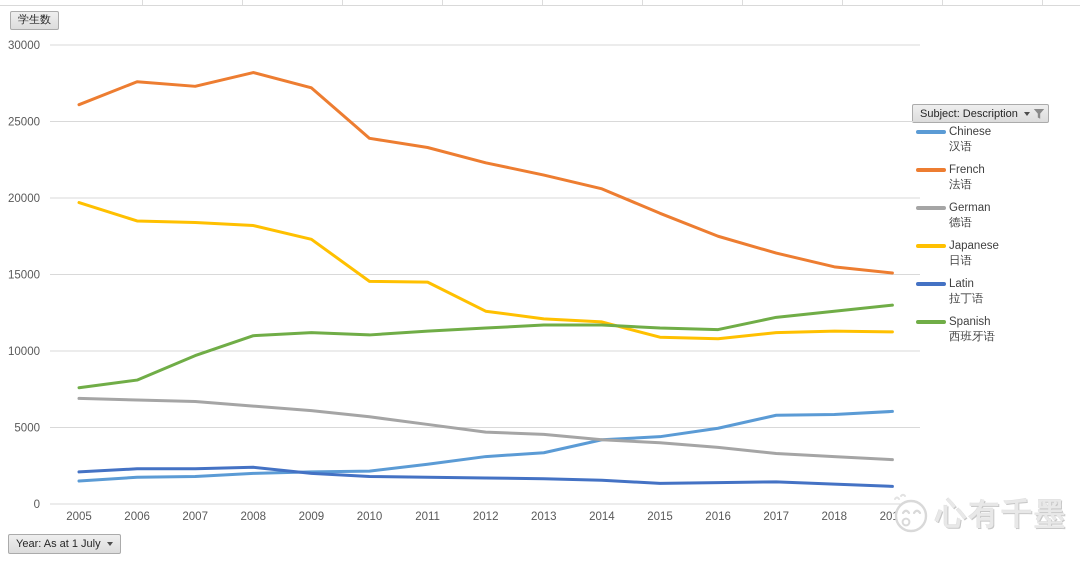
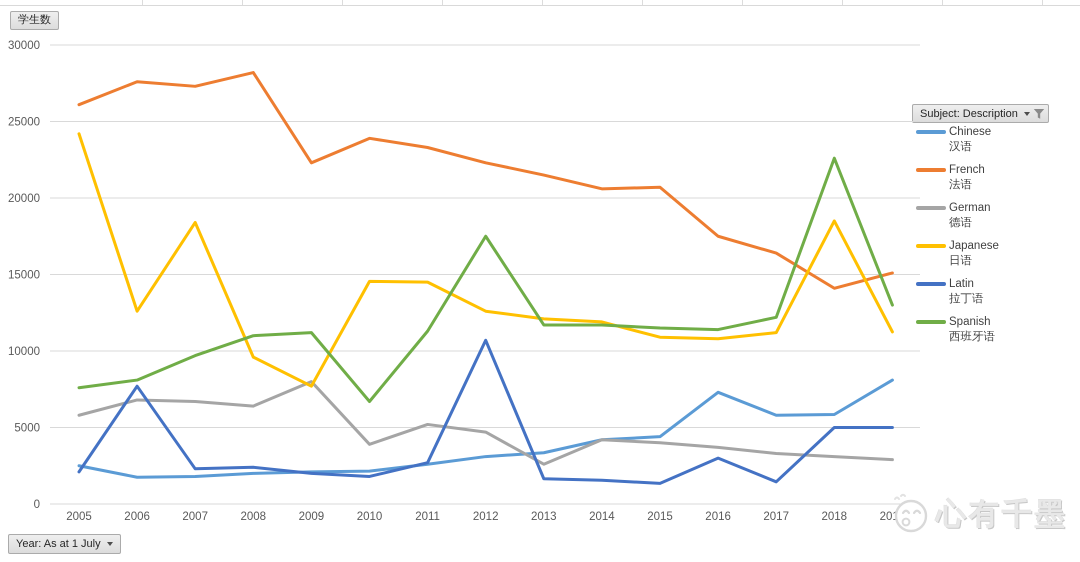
Chinese/2005: 1500 -> 2500
German/2005: 6900 -> 5800
Japanese/2005: 19700 -> 24200
Japanese/2006: 18500 -> 12600
Latin/2006: 2300 -> 7700
Japanese/2008: 18200 -> 9600
French/2009: 27200 -> 22300
German/2009: 6100 -> 8000
Japanese/2009: 17300 -> 7700
German/2010: 5700 -> 3900
Spanish/2010: 11000 -> 6700
Latin/2011: 1800 -> 2700
Latin/2012: 1700 -> 10700
Spanish/2012: 11500 -> 17500
German/2013: 4600 -> 2600
French/2015: 19000 -> 20700
Chinese/2016: 5000 -> 7300
Latin/2016: 1400 -> 3000
French/2018: 15500 -> 14100
Japanese/2018: 11300 -> 18500
Latin/2018: 1300 -> 5000
Spanish/2018: 12600 -> 22600
Chinese/2019: 6000 -> 8100
Latin/2019: 1200 -> 5000
